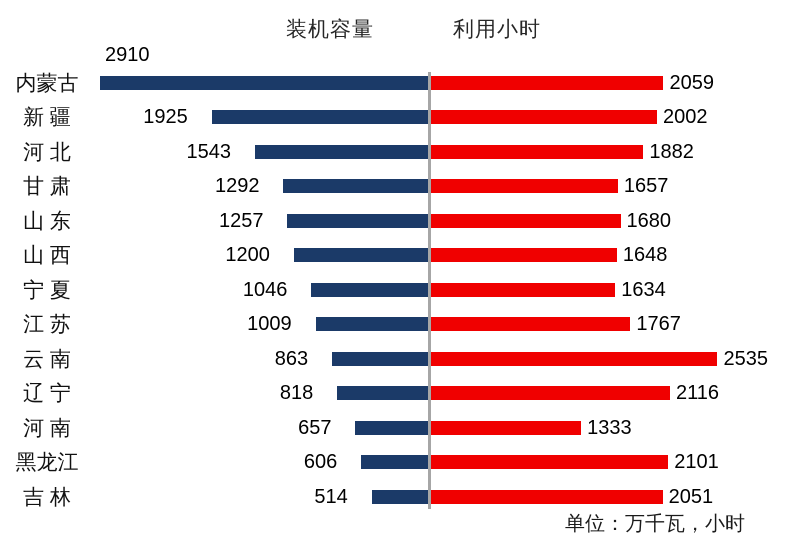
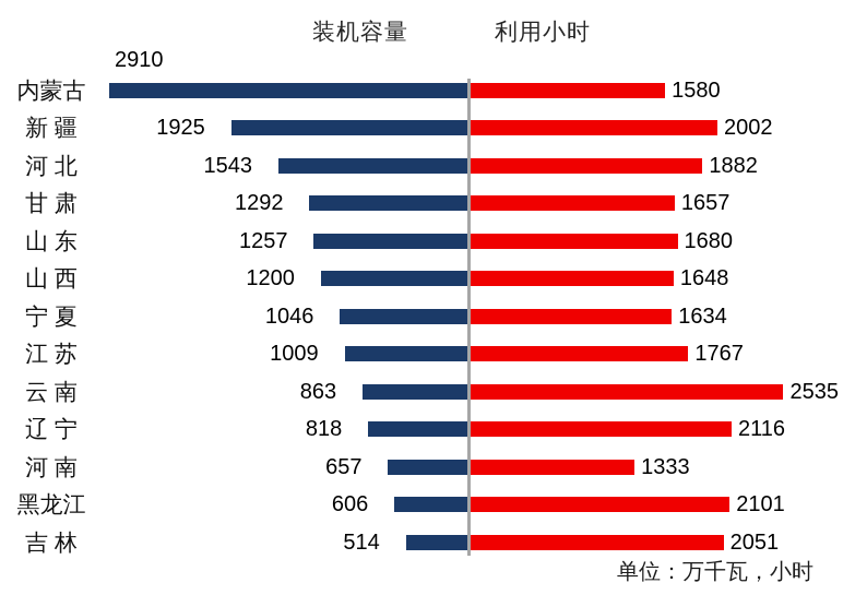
利用小时/内蒙古: 2059 -> 1580
